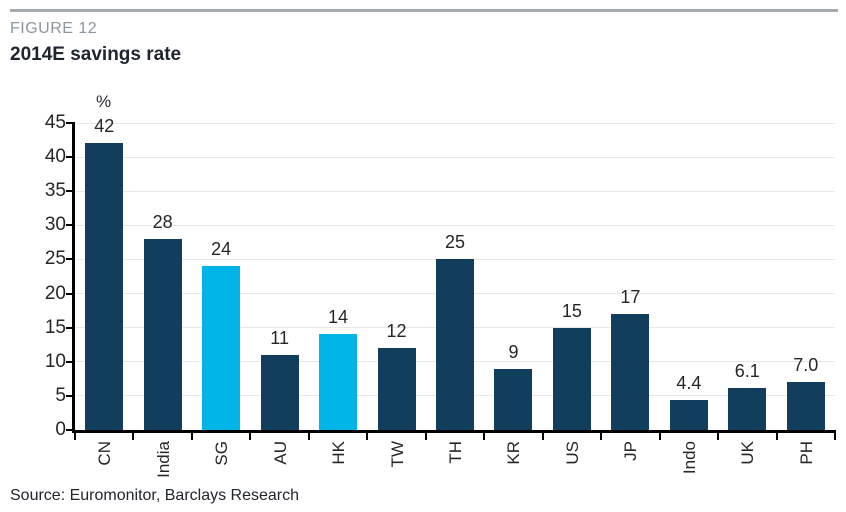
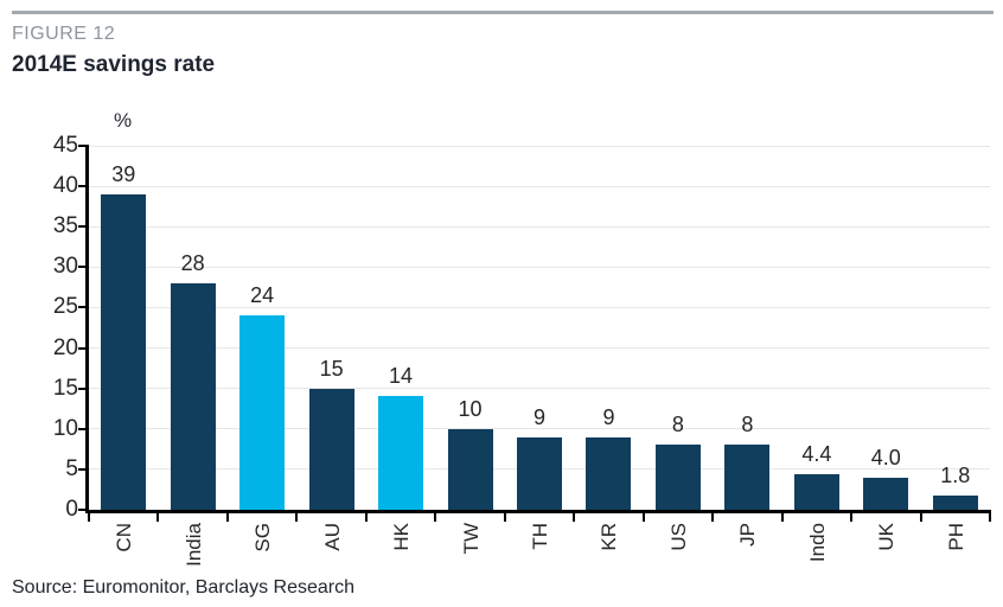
CN: 42 -> 39
AU: 11 -> 15
TW: 12 -> 10
TH: 25 -> 9
US: 15 -> 8
JP: 17 -> 8
UK: 6.1 -> 4.0
PH: 7.0 -> 1.8
